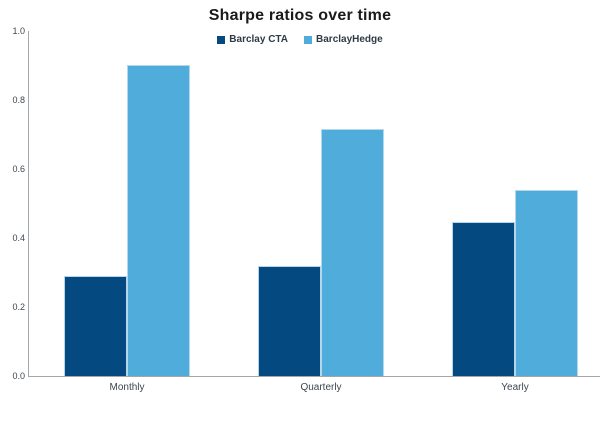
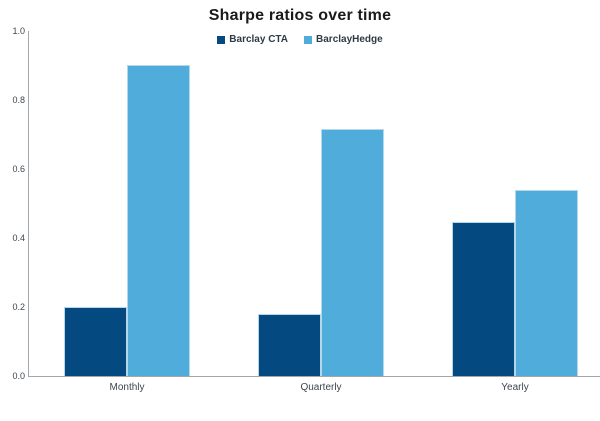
Barclay CTA/Monthly: 0.29 -> 0.20
Barclay CTA/Quarterly: 0.32 -> 0.18
